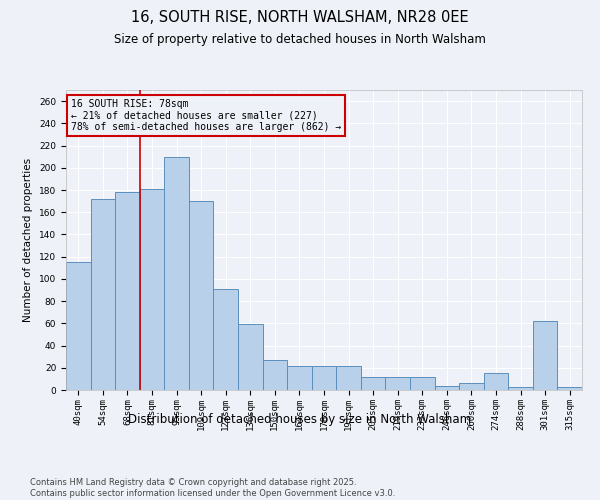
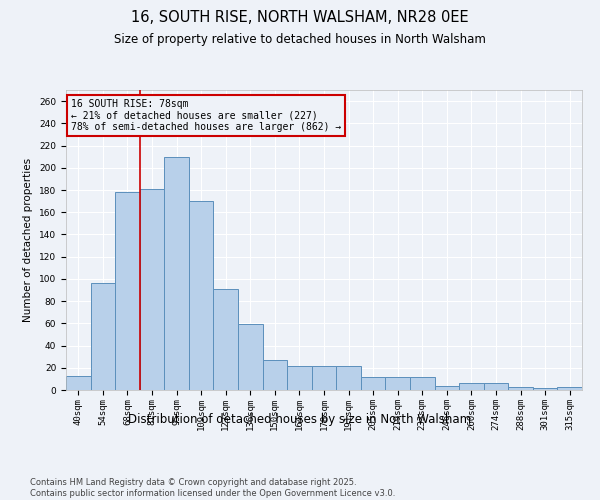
40sqm: 115 -> 13
54sqm: 172 -> 96
274sqm: 15 -> 6
301sqm: 62 -> 2
